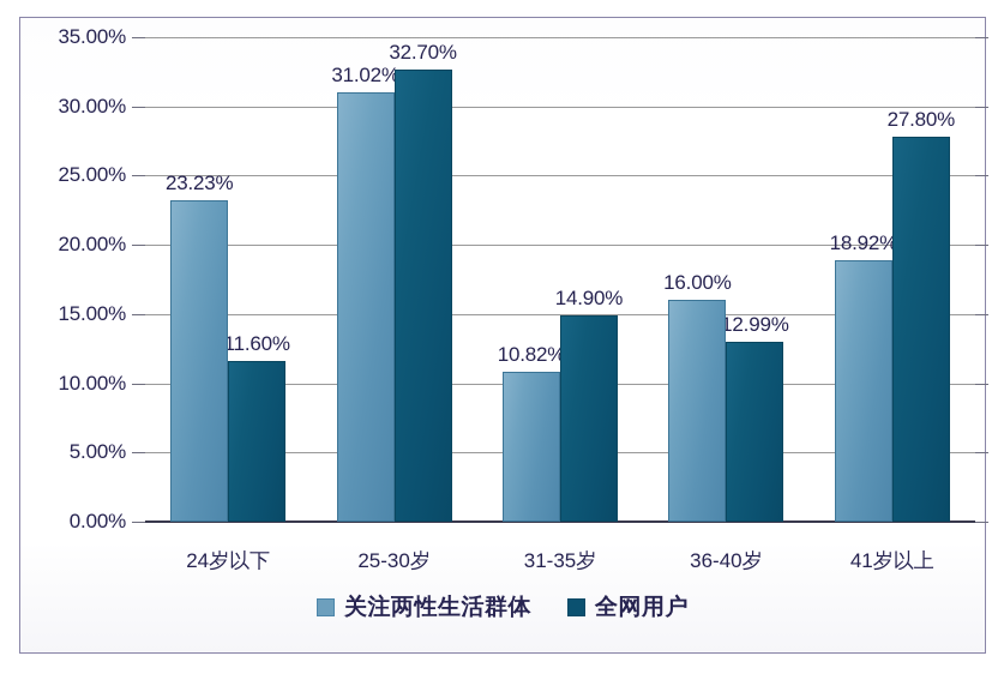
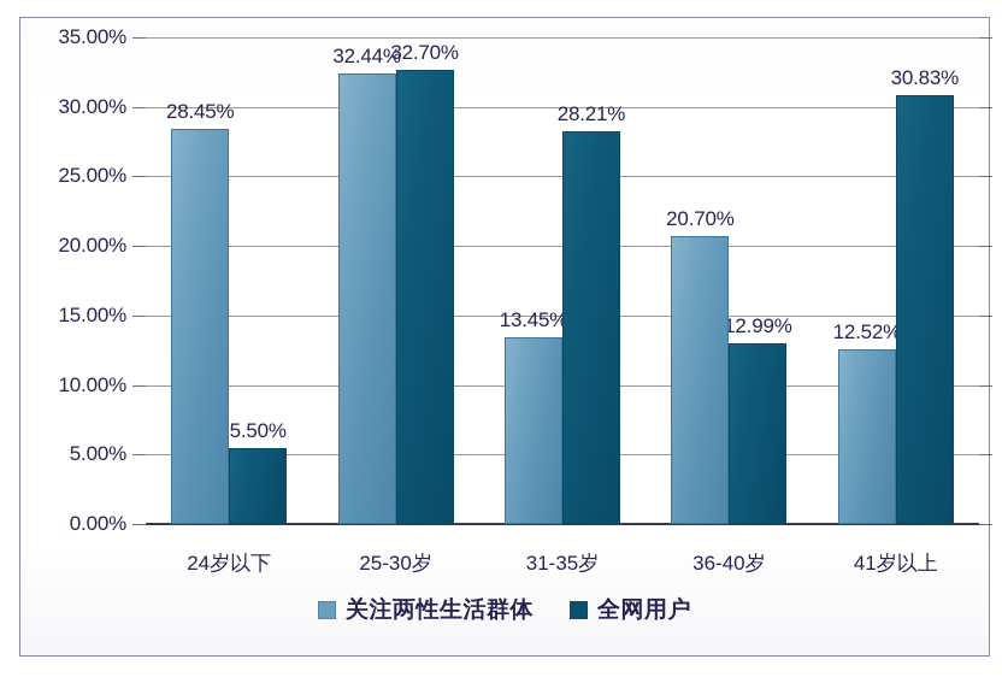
关注两性生活群体/24岁以下: 23.23% -> 28.45%
全网用户/24岁以下: 11.60% -> 5.50%
关注两性生活群体/25-30岁: 31.02% -> 32.44%
关注两性生活群体/31-35岁: 10.82% -> 13.45%
全网用户/31-35岁: 14.90% -> 28.21%
关注两性生活群体/36-40岁: 16.00% -> 20.70%
关注两性生活群体/41岁以上: 18.92% -> 12.52%
全网用户/41岁以上: 27.80% -> 30.83%
